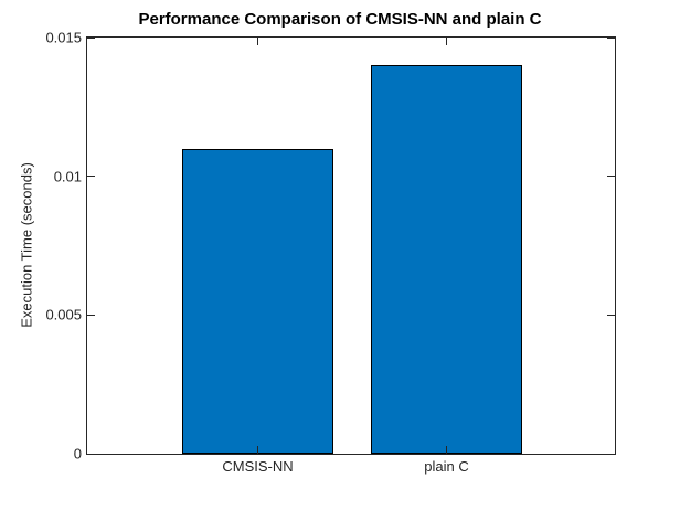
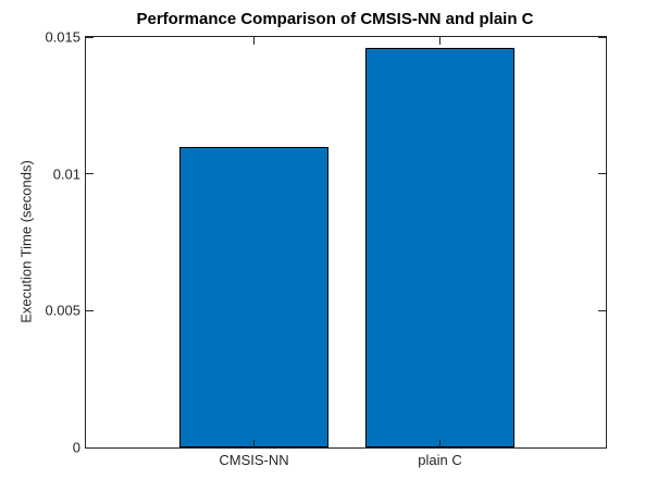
plain C: 0.0140 -> 0.0146
